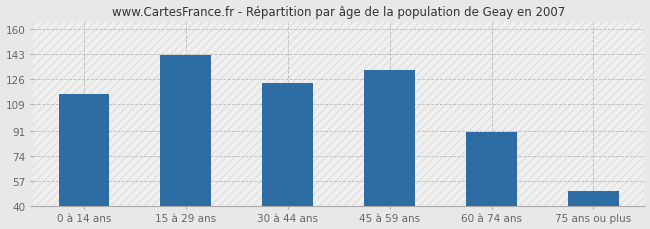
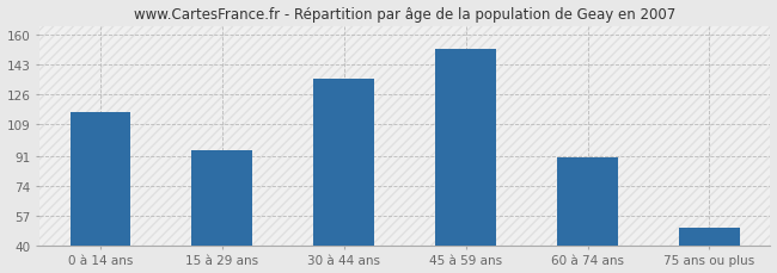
15 à 29 ans: 142 -> 94
30 à 44 ans: 123 -> 135
45 à 59 ans: 132 -> 152
